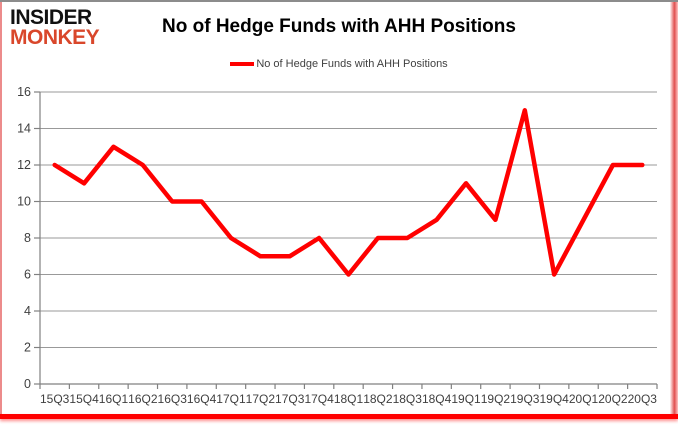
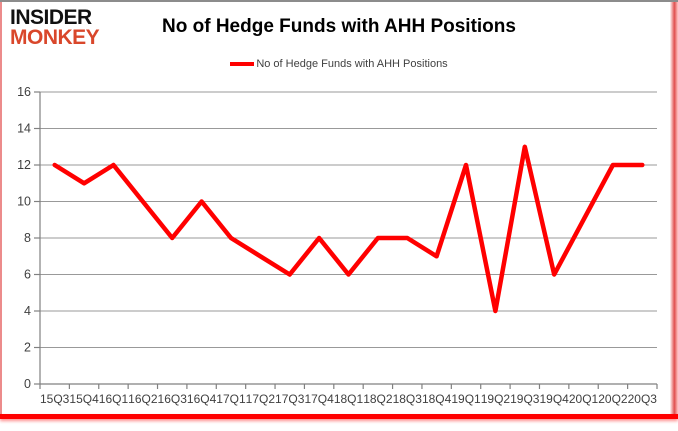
16Q1: 13 -> 12
16Q2: 12 -> 10
16Q3: 10 -> 8
17Q3: 7 -> 6
18Q4: 9 -> 7
19Q1: 11 -> 12
19Q2: 9 -> 4
19Q3: 15 -> 13
